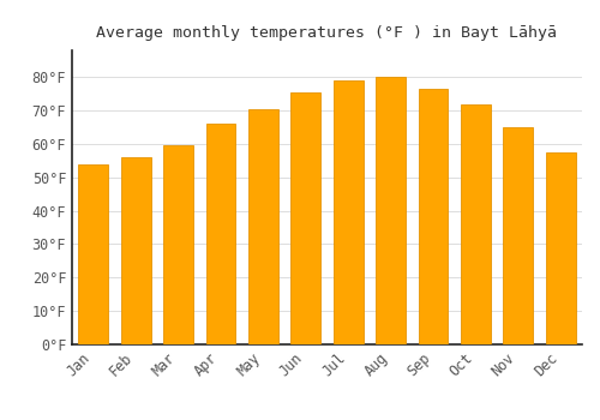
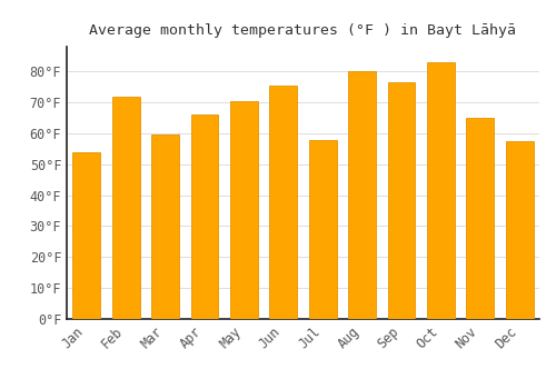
Feb: 56.0°F -> 72.0°F
Jul: 79.0°F -> 58.0°F
Oct: 72.0°F -> 83.0°F
